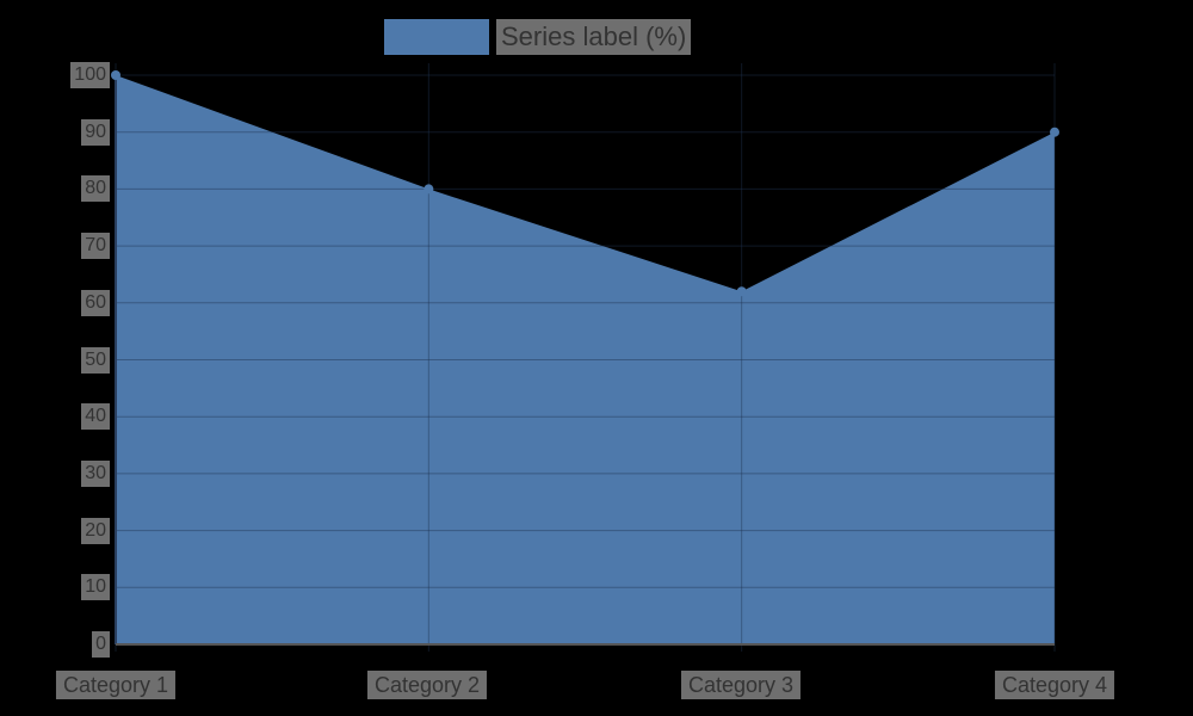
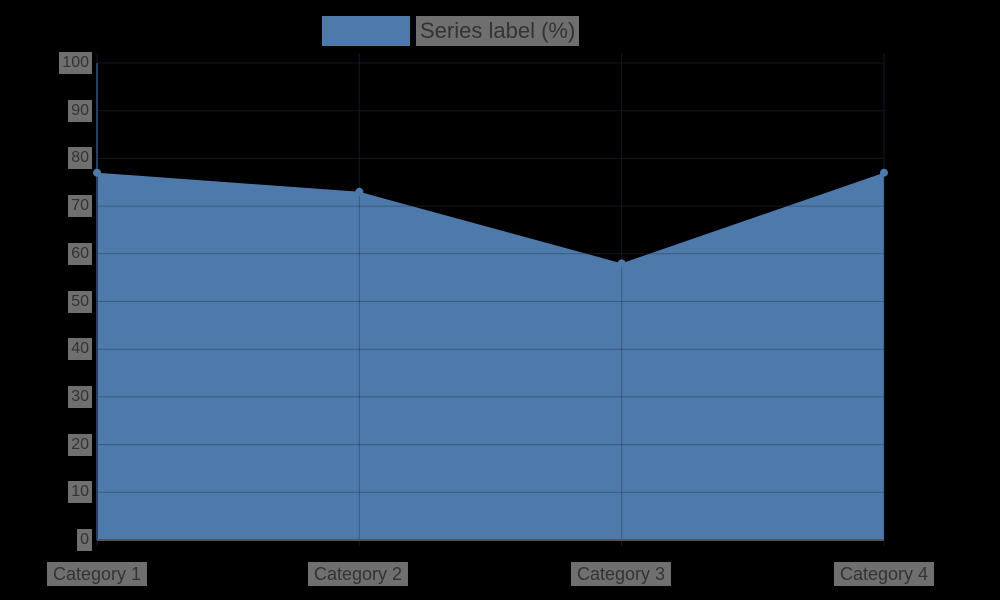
Category 1: 100 -> 77
Category 2: 80 -> 73
Category 3: 62 -> 58
Category 4: 90 -> 77
